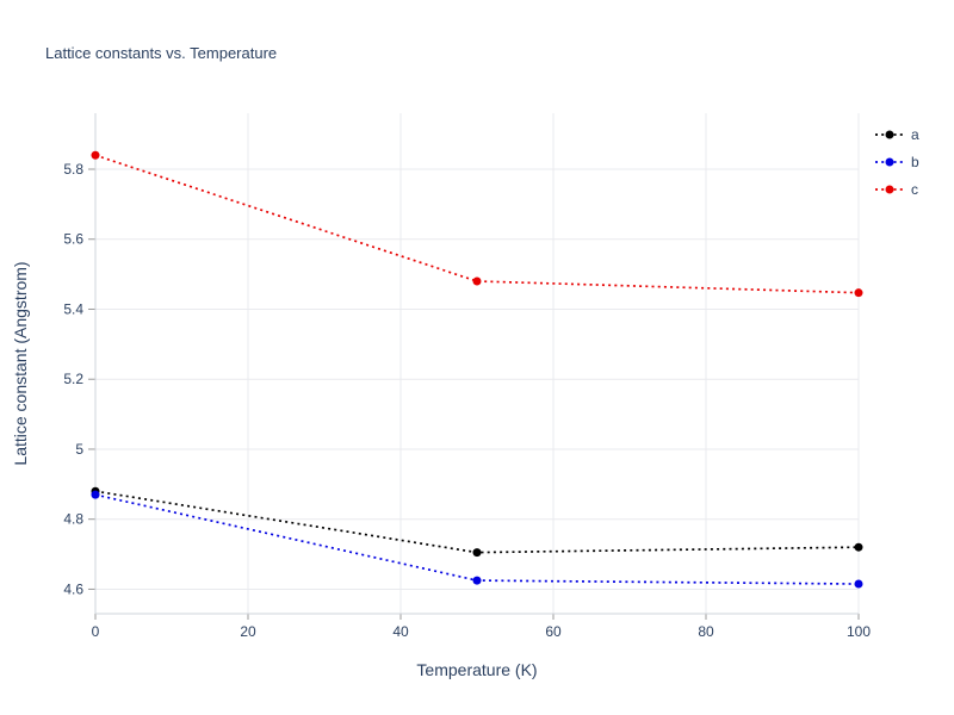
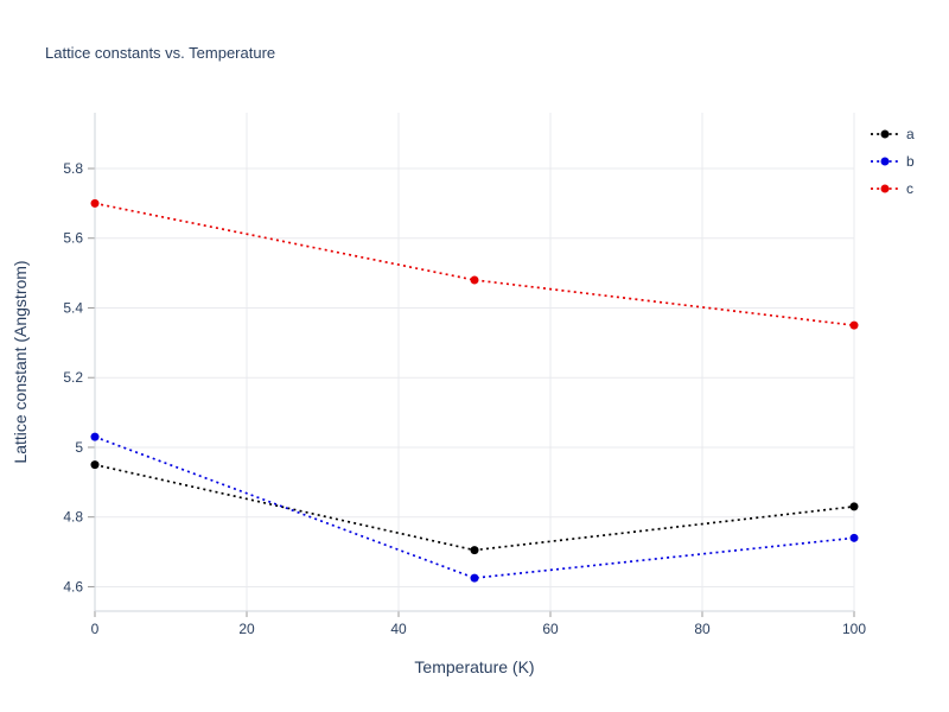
a/0: 4.88 -> 4.95
b/0: 4.87 -> 5.03
c/0: 5.84 -> 5.70
a/100: 4.72 -> 4.83
b/100: 4.62 -> 4.74
c/100: 5.45 -> 5.35
